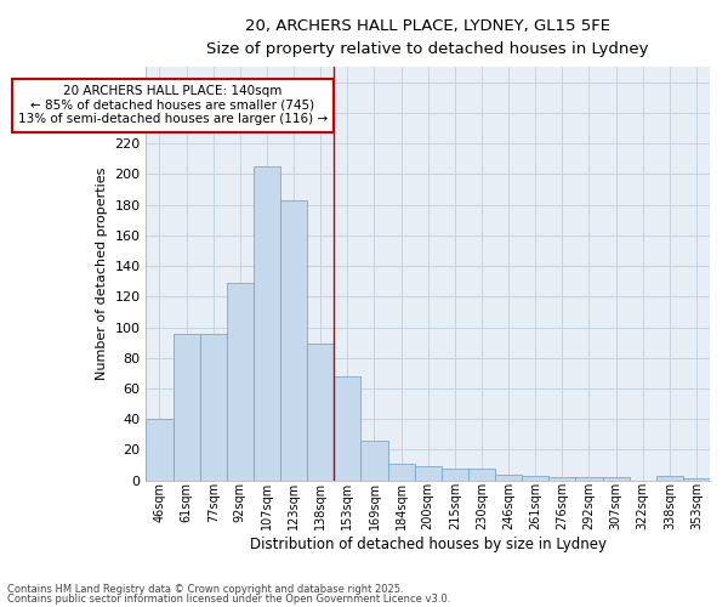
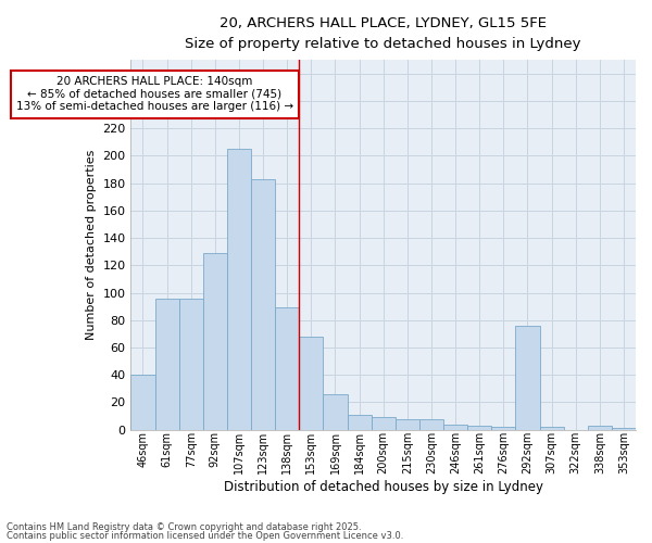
292sqm: 2 -> 76
